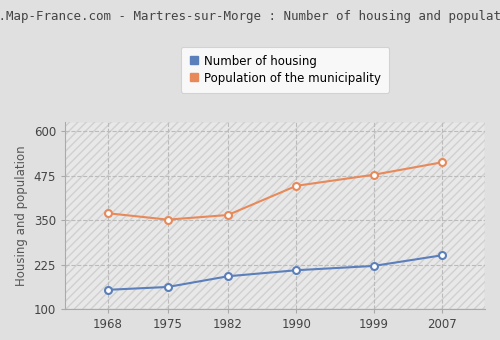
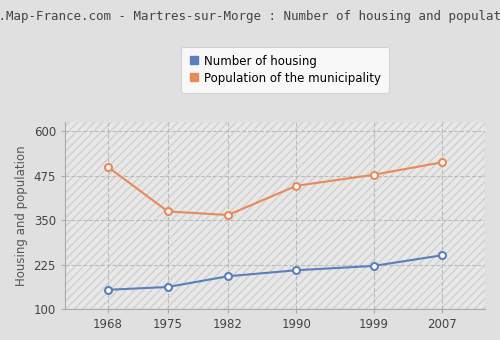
Population of the municipality/1968: 370 -> 500
Population of the municipality/1975: 352 -> 375
